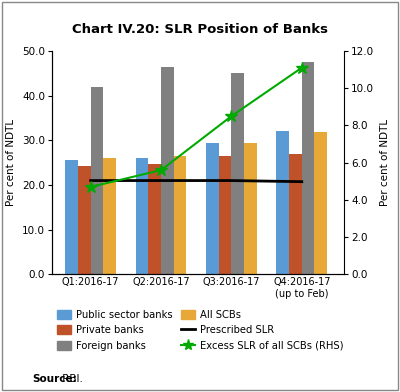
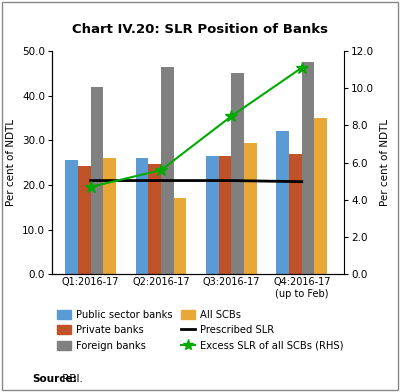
All SCBs/Q2:2016-17: 26.6 -> 17.0
Public sector banks/Q3:2016-17: 29.3 -> 26.5
All SCBs/Q4:2016-17 (up to Feb): 31.8 -> 35.0
